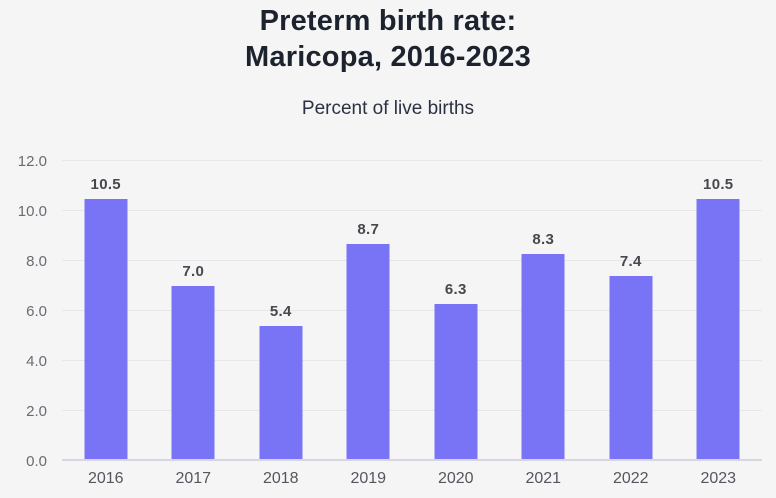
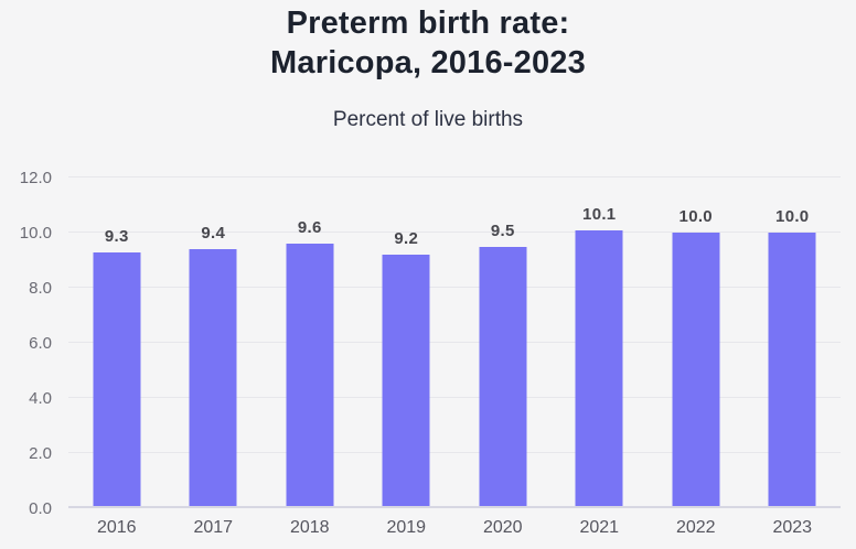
2016: 10.5 -> 9.3
2017: 7.0 -> 9.4
2018: 5.4 -> 9.6
2019: 8.7 -> 9.2
2020: 6.3 -> 9.5
2021: 8.3 -> 10.1
2022: 7.4 -> 10.0
2023: 10.5 -> 10.0
